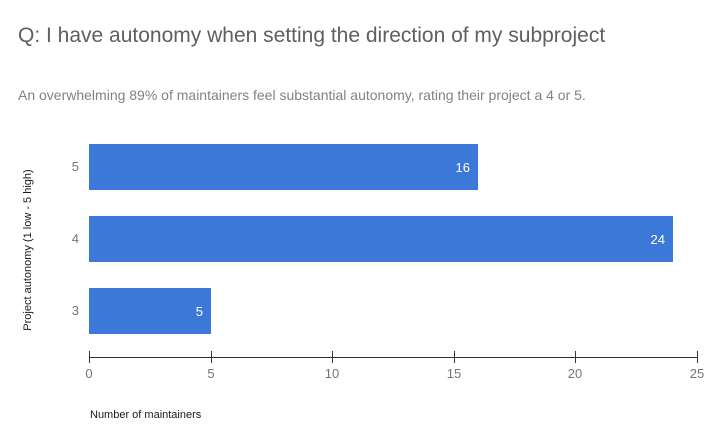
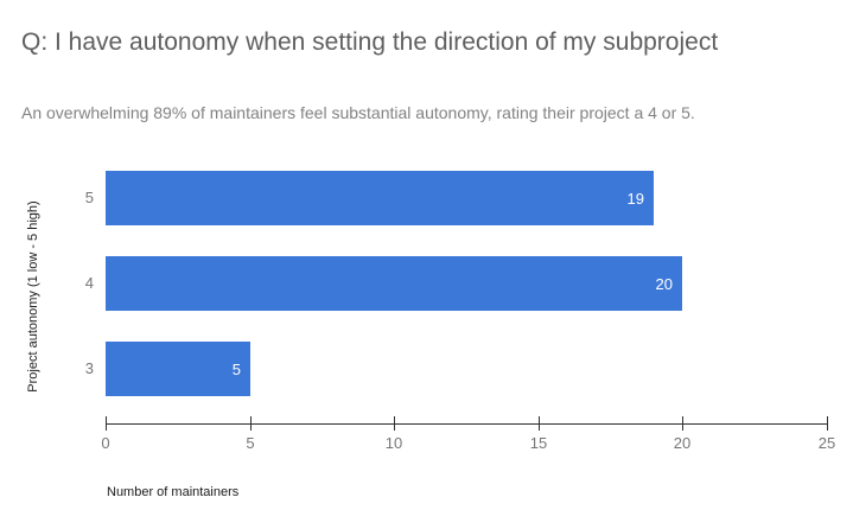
5: 16 -> 19
4: 24 -> 20
